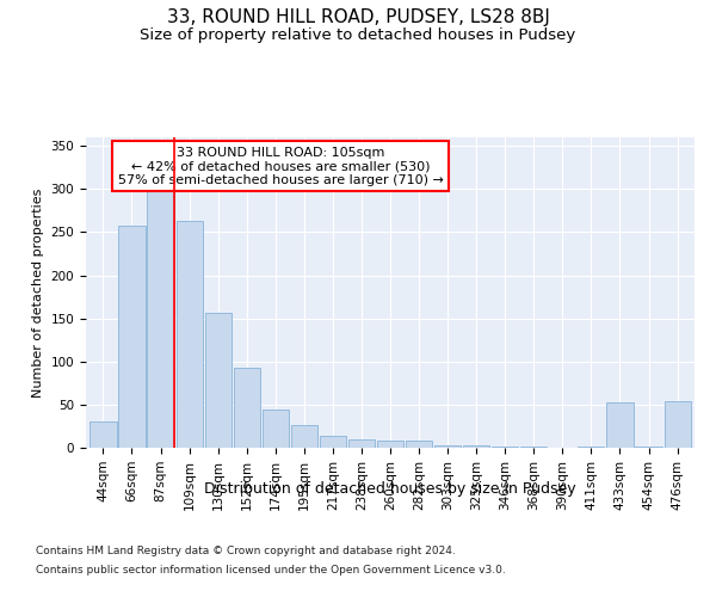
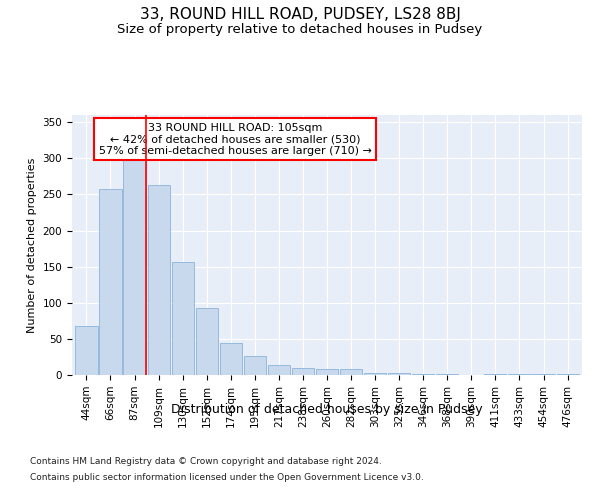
44sqm: 30 -> 68
433sqm: 52 -> 1
476sqm: 54 -> 1
